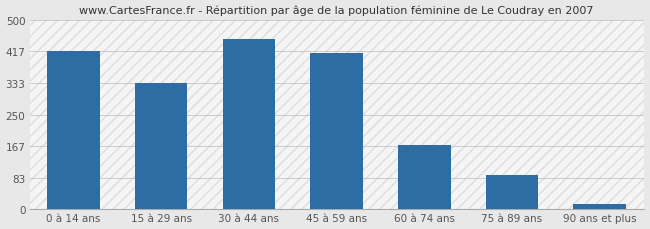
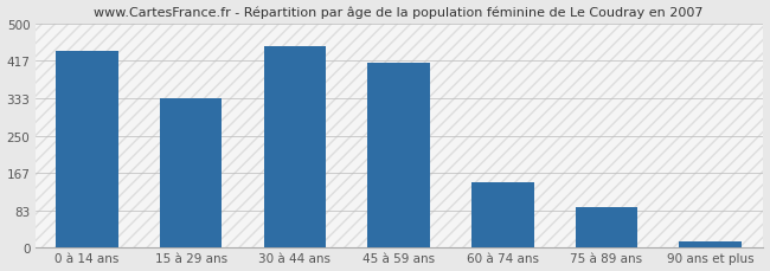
0 à 14 ans: 417 -> 440
60 à 74 ans: 170 -> 145
